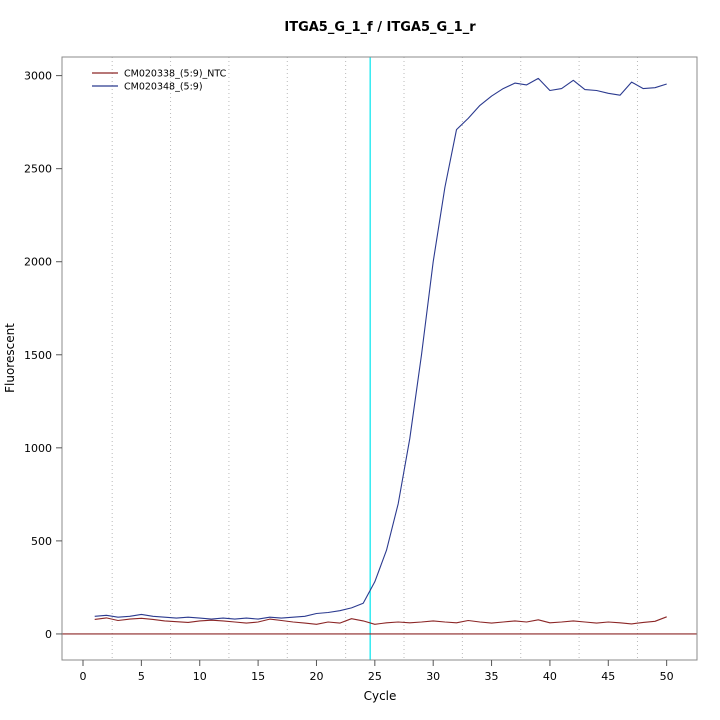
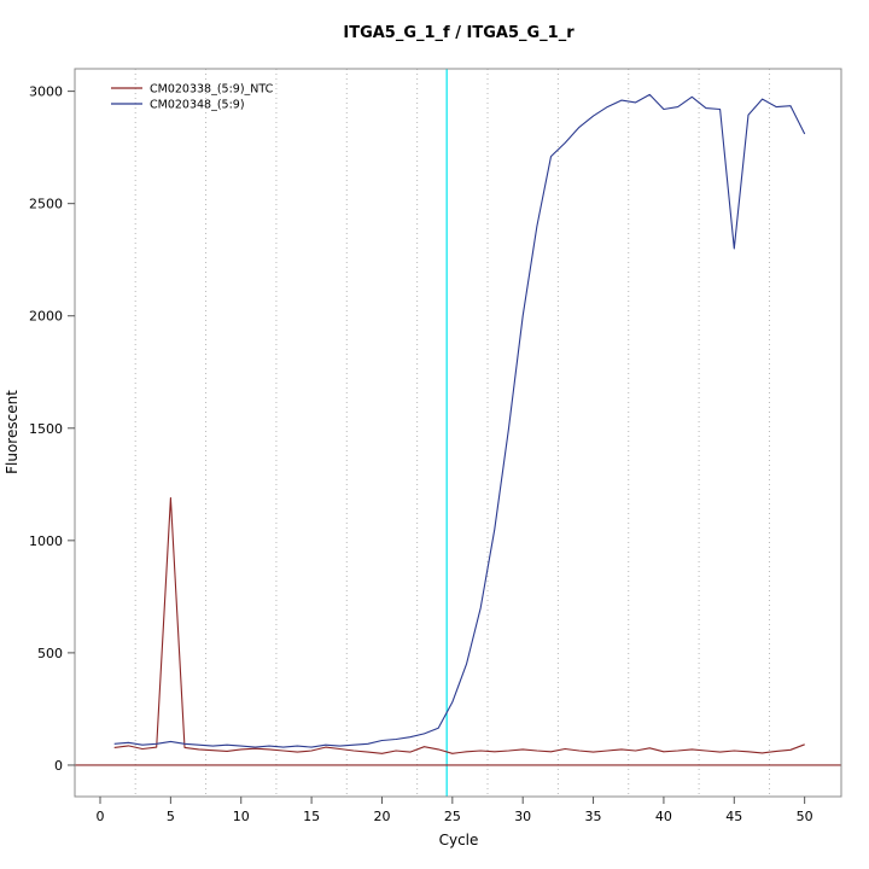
CM020338_(5:9)_NTC/5: 80 -> 1190
CM020348_(5:9)/45: 2900 -> 2300
CM020348_(5:9)/50: 2960 -> 2810
